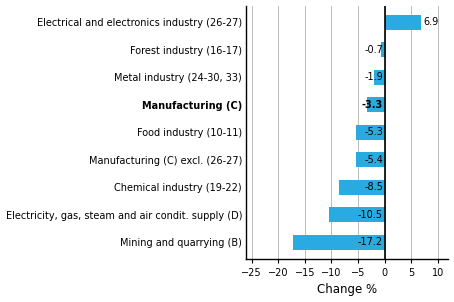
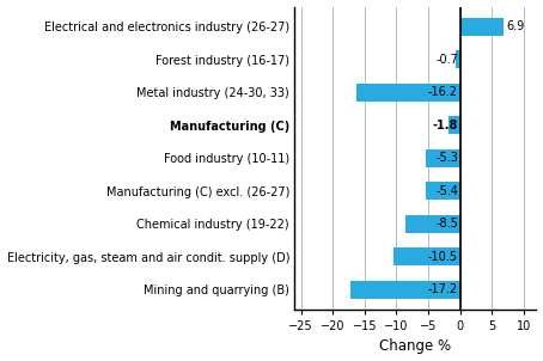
Metal industry (24-30, 33): -1.9 -> -16.2
Manufacturing (C): -3.3 -> -1.8
